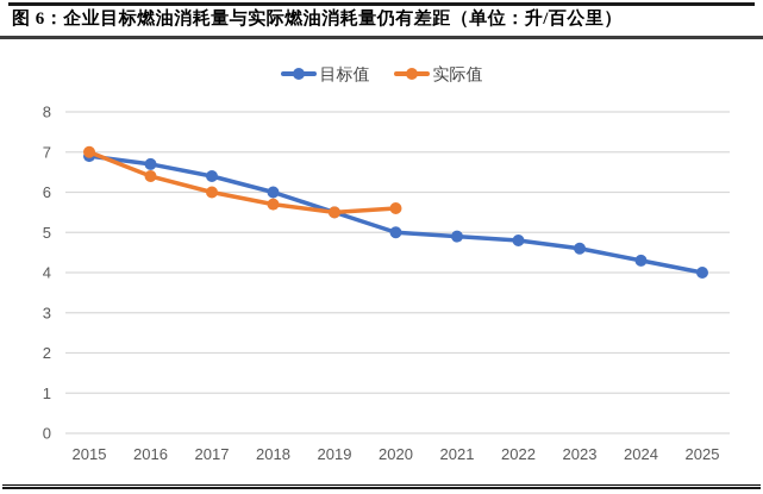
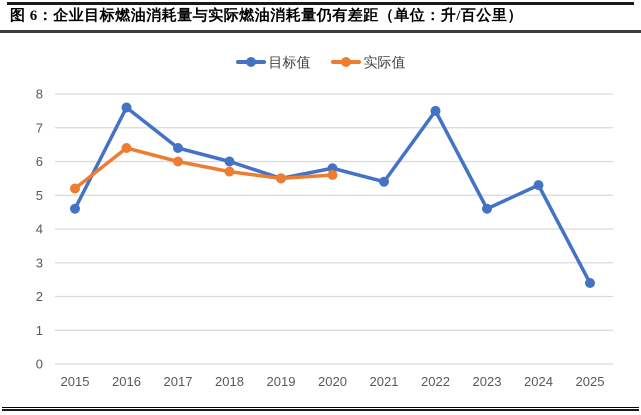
目标值/2015: 6.9 -> 4.6
实际值/2015: 7.0 -> 5.2
目标值/2016: 6.7 -> 7.6
目标值/2020: 5.0 -> 5.8
目标值/2021: 4.9 -> 5.4
目标值/2022: 4.8 -> 7.5
目标值/2024: 4.3 -> 5.3
目标值/2025: 4.0 -> 2.4
